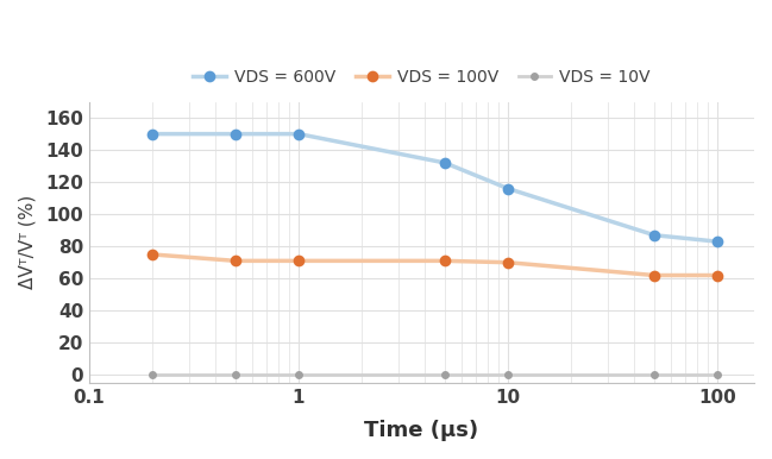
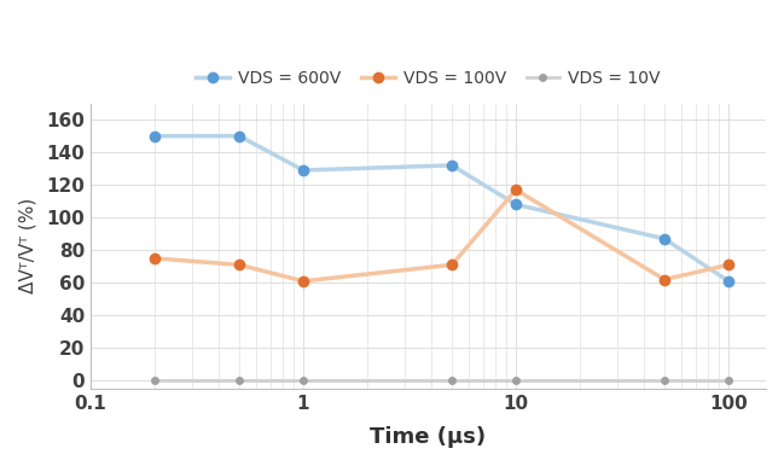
VDS = 600V/1: 150 -> 129
VDS = 100V/1: 71 -> 61
VDS = 600V/10: 116 -> 108
VDS = 100V/10: 70 -> 117
VDS = 600V/100: 83 -> 61
VDS = 100V/100: 62 -> 71
